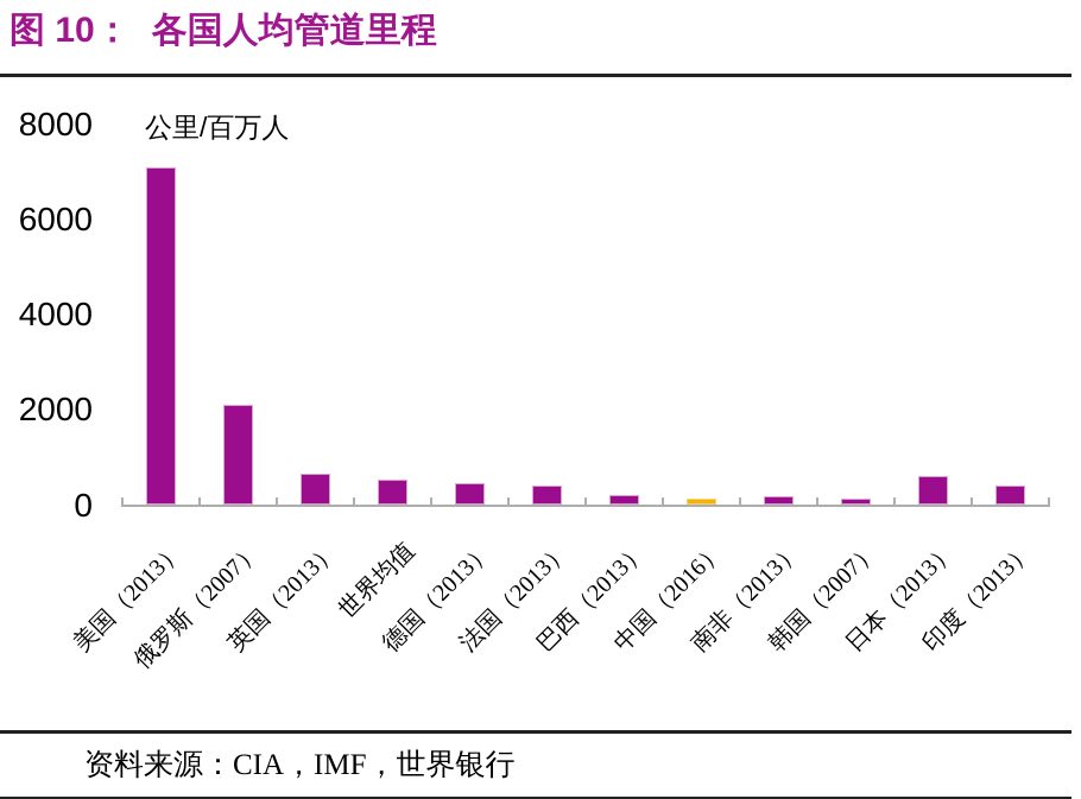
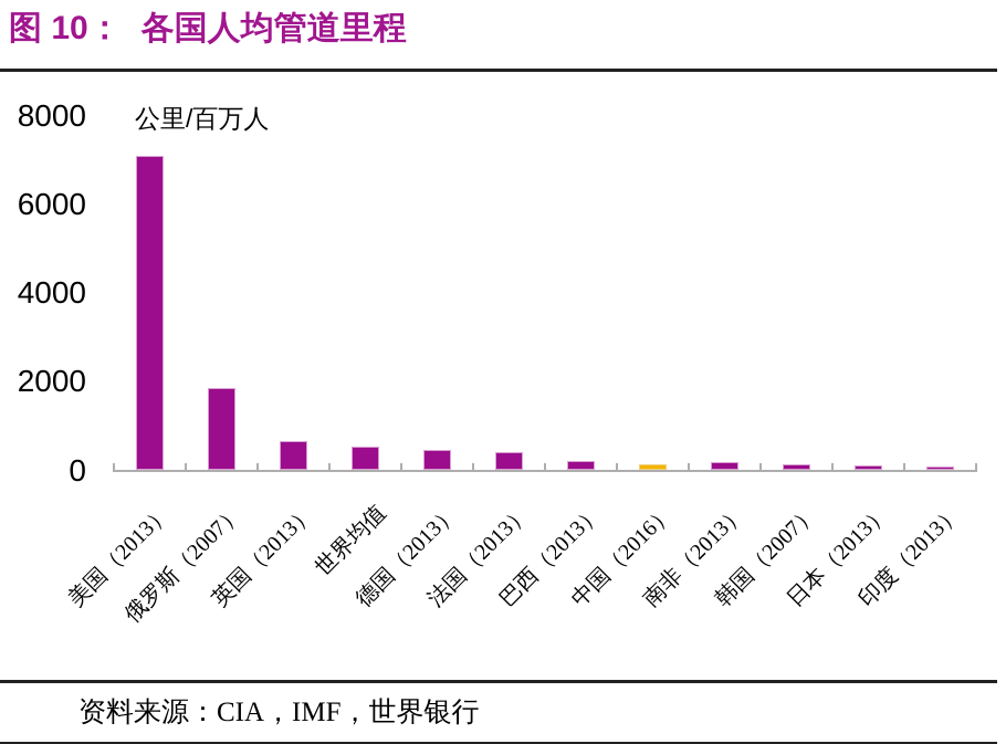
俄罗斯（2007）: 2100 -> 1900
日本（2013）: 600 -> 100
印度（2013）: 400 -> 100
